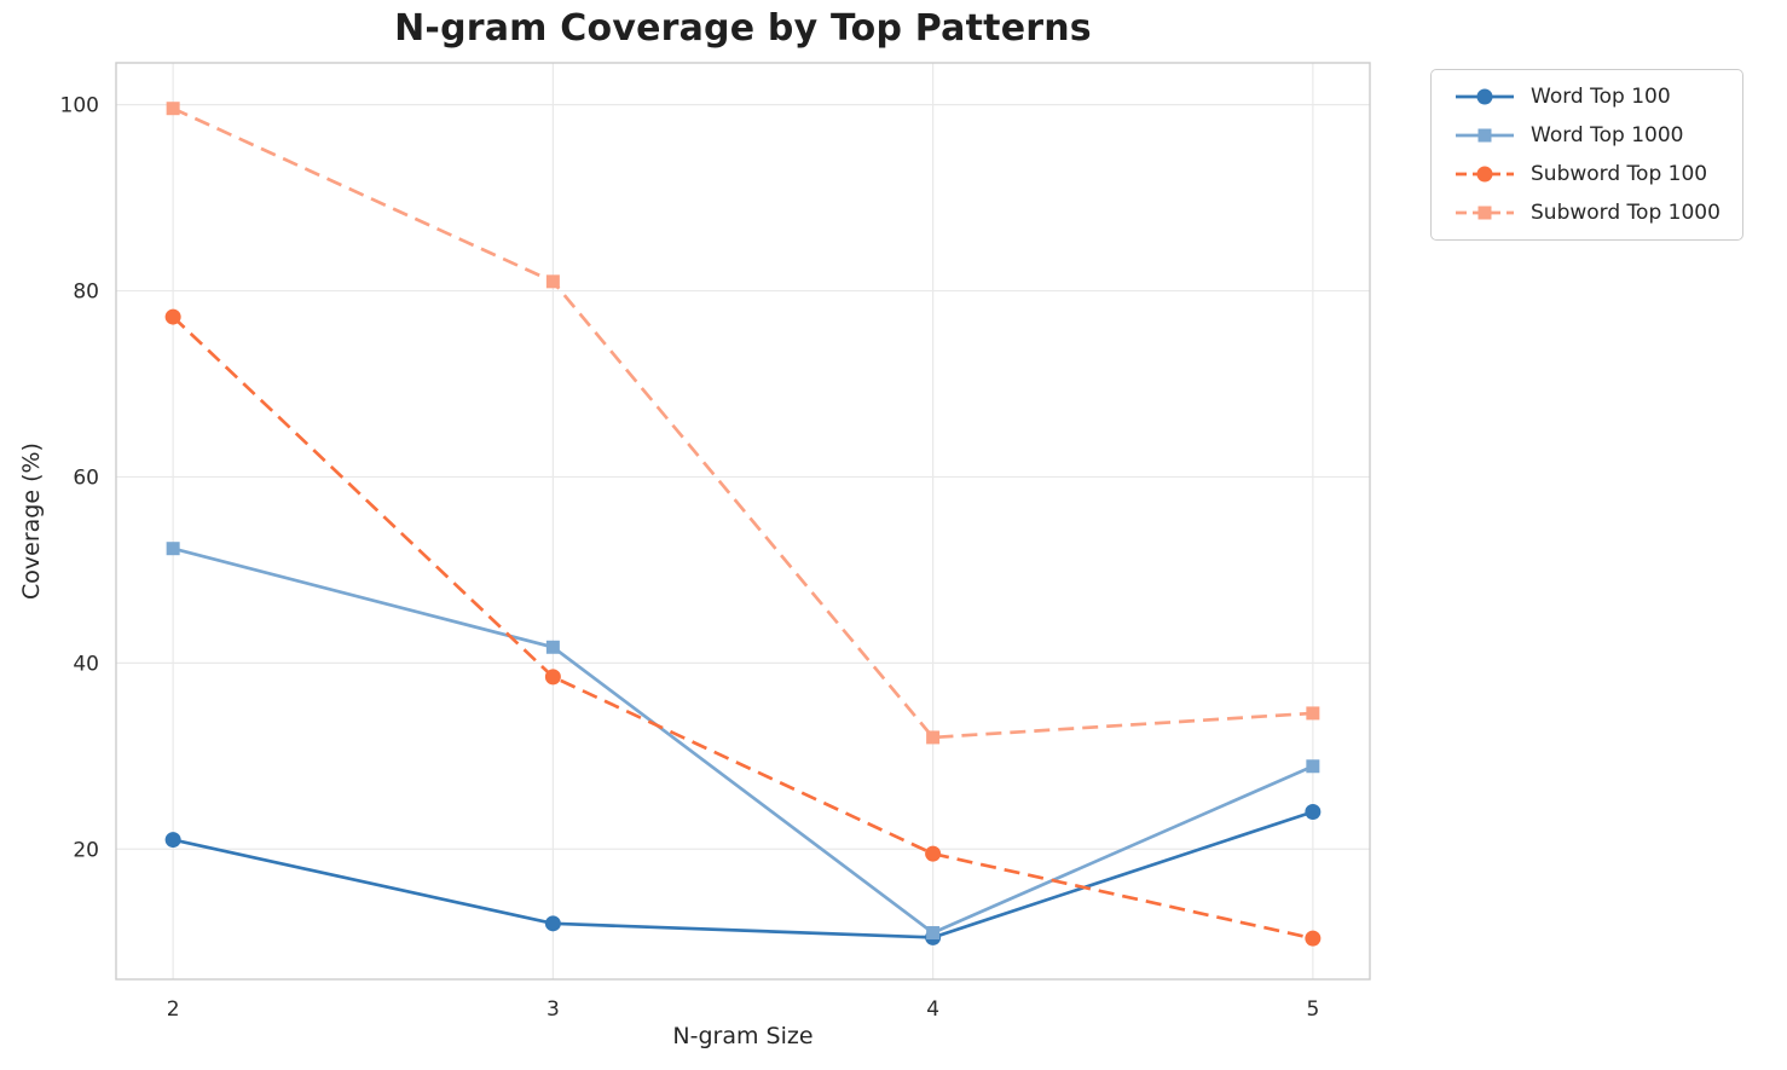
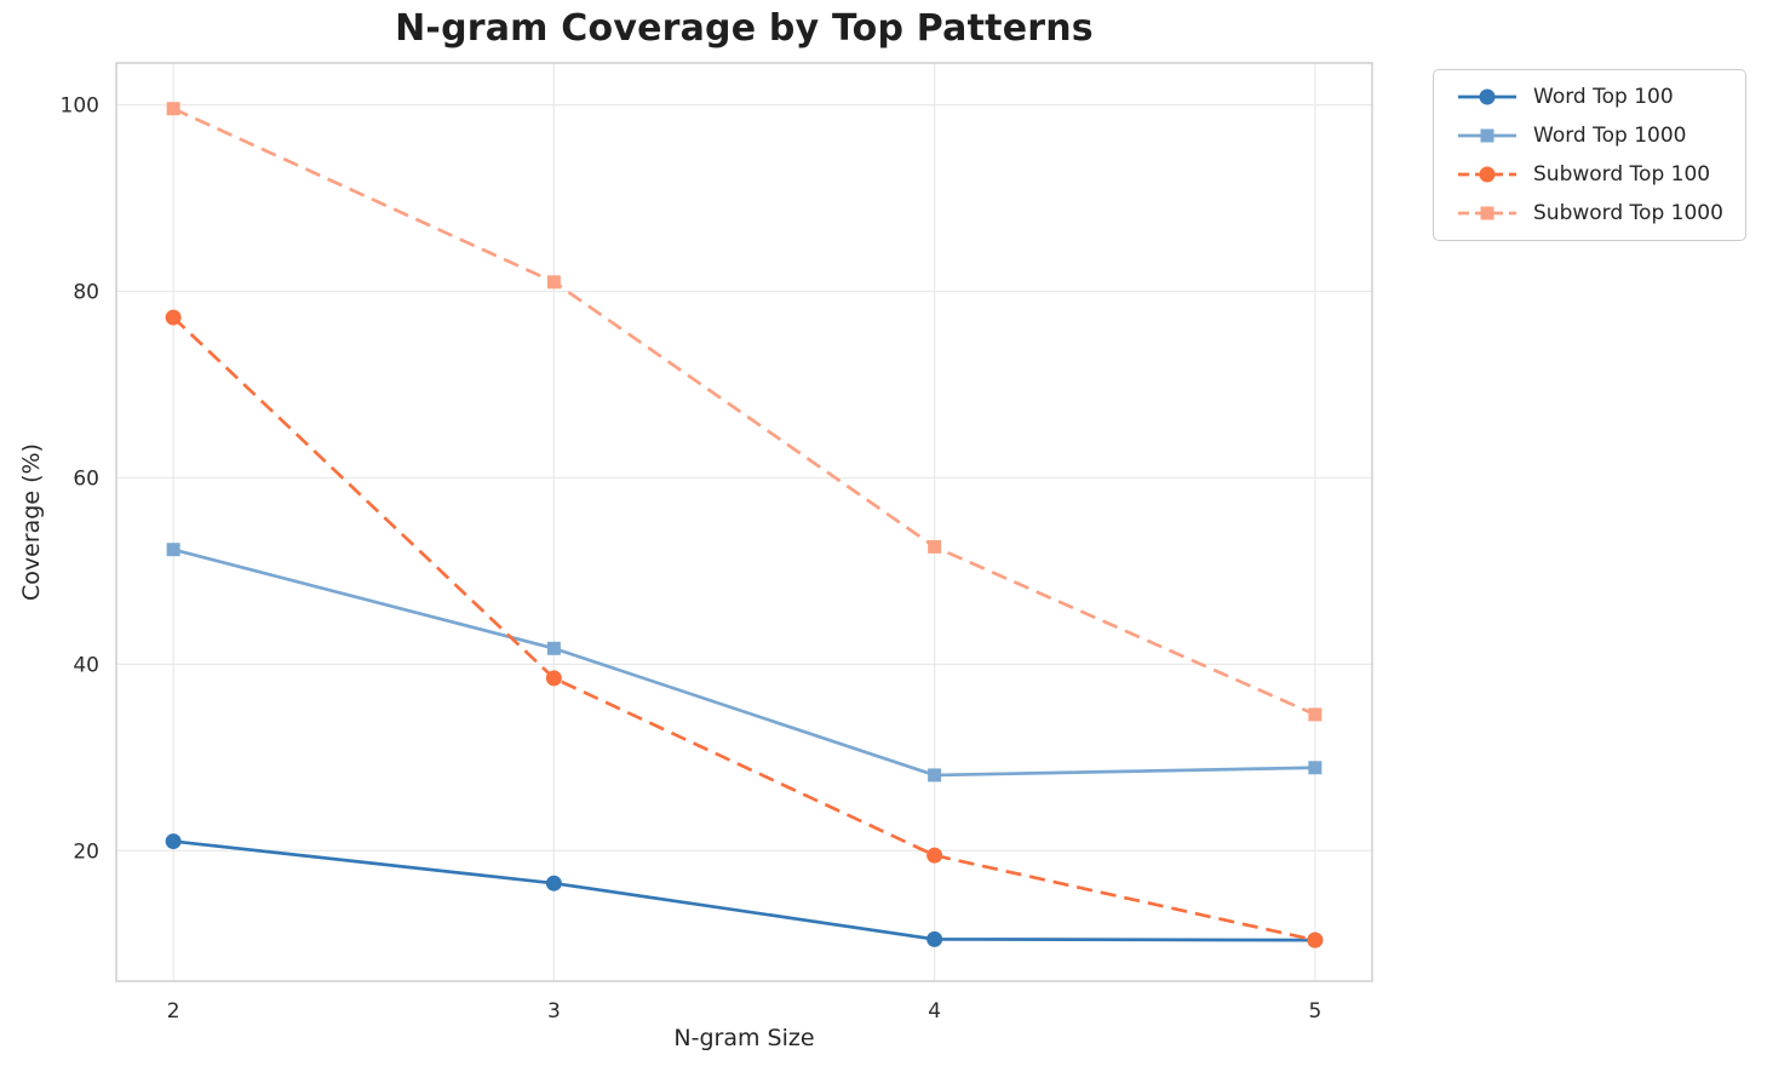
Word Top 100/3: 12 -> 16
Word Top 1000/4: 11 -> 28
Subword Top 1000/4: 32 -> 53
Word Top 100/5: 24 -> 10
